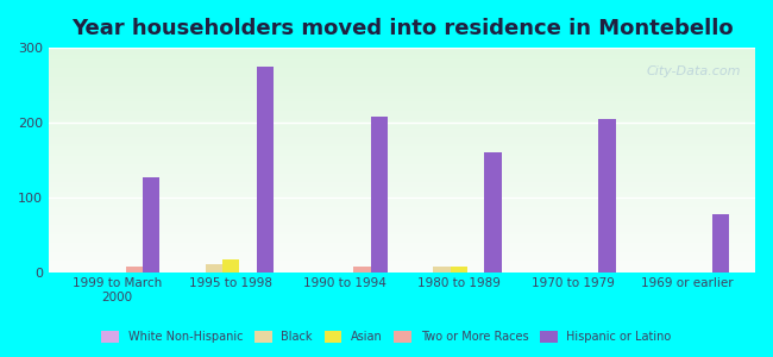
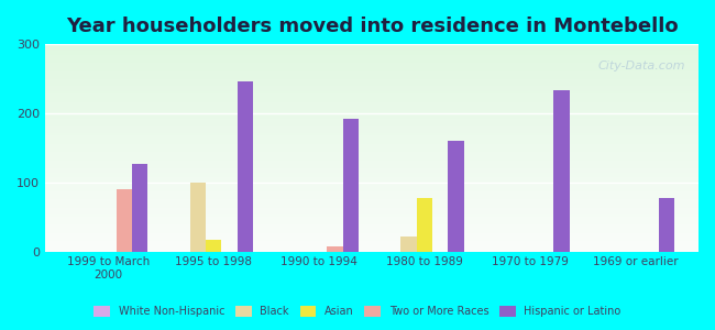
Two or More Races/1999 to March 2000: 8 -> 90
Black/1995 to 1998: 10 -> 100
Hispanic or Latino/1995 to 1998: 275 -> 246
Hispanic or Latino/1990 to 1994: 208 -> 192
Black/1980 to 1989: 8 -> 22
Asian/1980 to 1989: 8 -> 78
Hispanic or Latino/1970 to 1979: 205 -> 234
